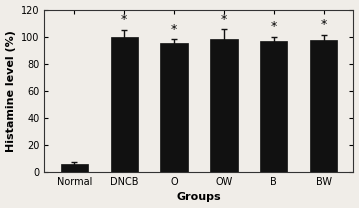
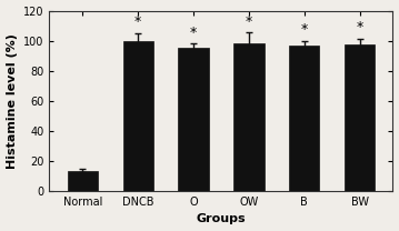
Normal: 6 -> 14
